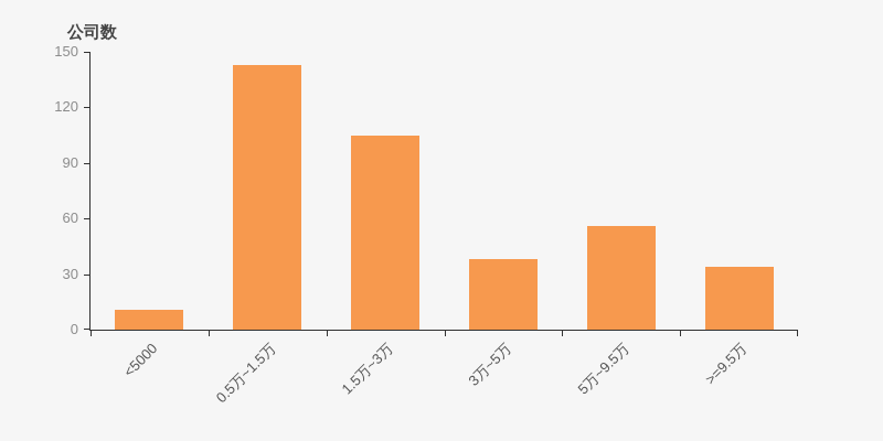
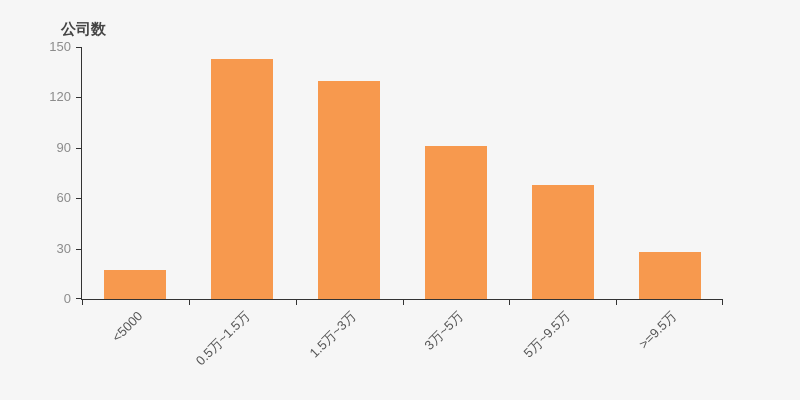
<5000: 11 -> 17
1.5万~3万: 105 -> 130
3万~5万: 38 -> 91
5万~9.5万: 56 -> 68
>=9.5万: 34 -> 28
